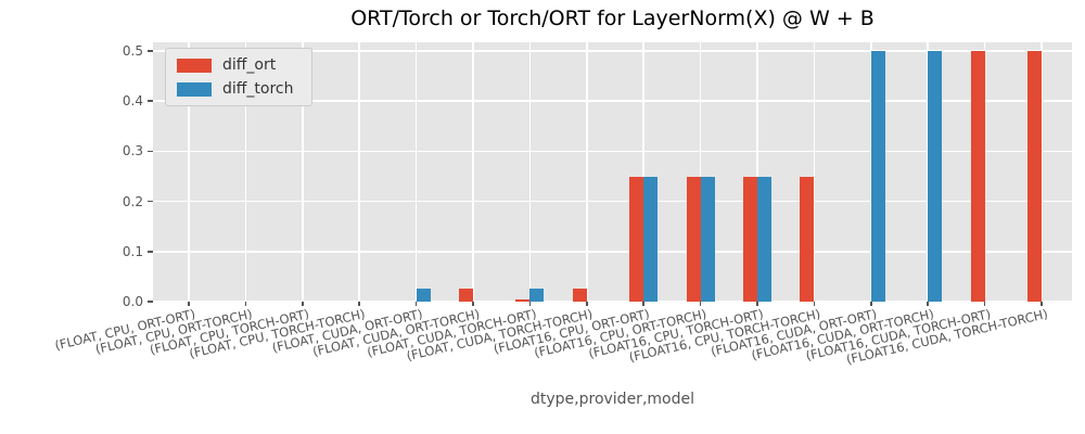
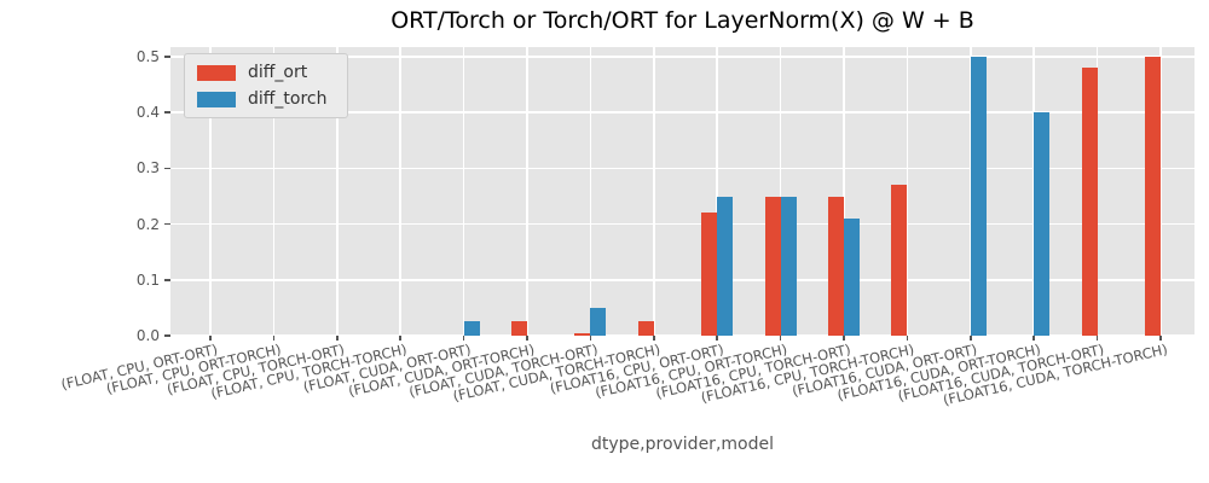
diff_torch/(FLOAT, CUDA, TORCH-ORT): 0.03 -> 0.05
diff_ort/(FLOAT16, CPU, ORT-ORT): 0.25 -> 0.22
diff_torch/(FLOAT16, CPU, TORCH-ORT): 0.25 -> 0.21
diff_ort/(FLOAT16, CPU, TORCH-TORCH): 0.25 -> 0.27
diff_torch/(FLOAT16, CUDA, ORT-TORCH): 0.50 -> 0.40
diff_ort/(FLOAT16, CUDA, TORCH-ORT): 0.50 -> 0.48
